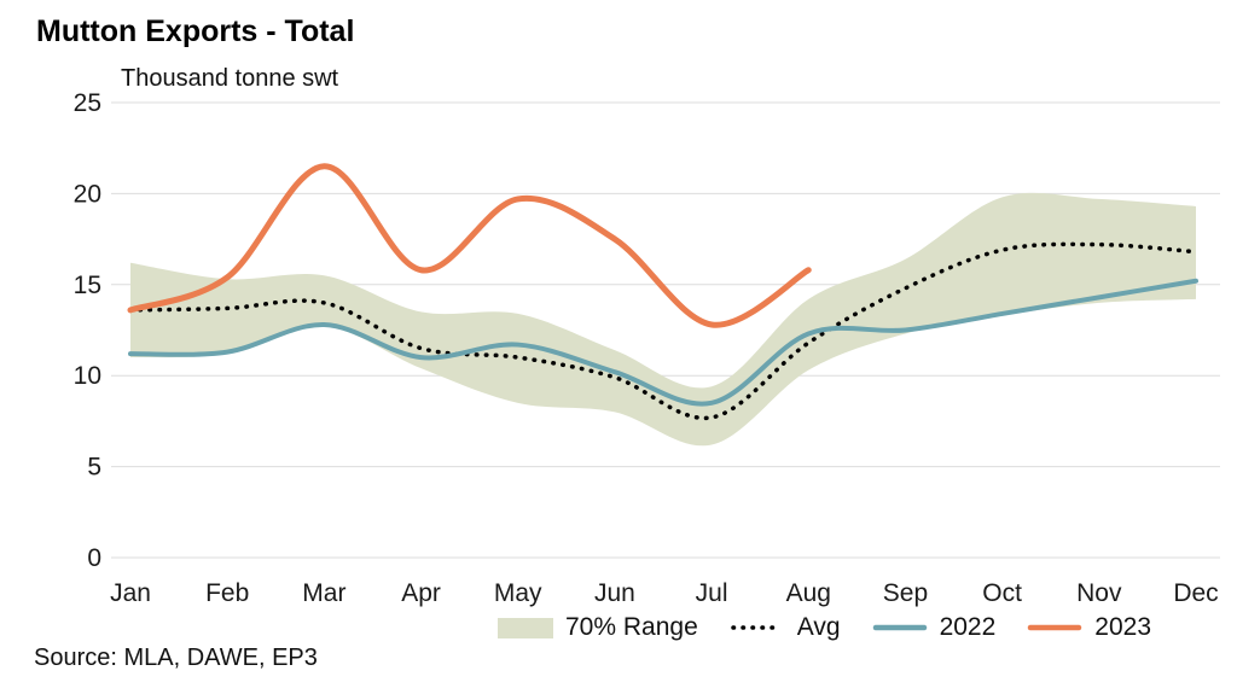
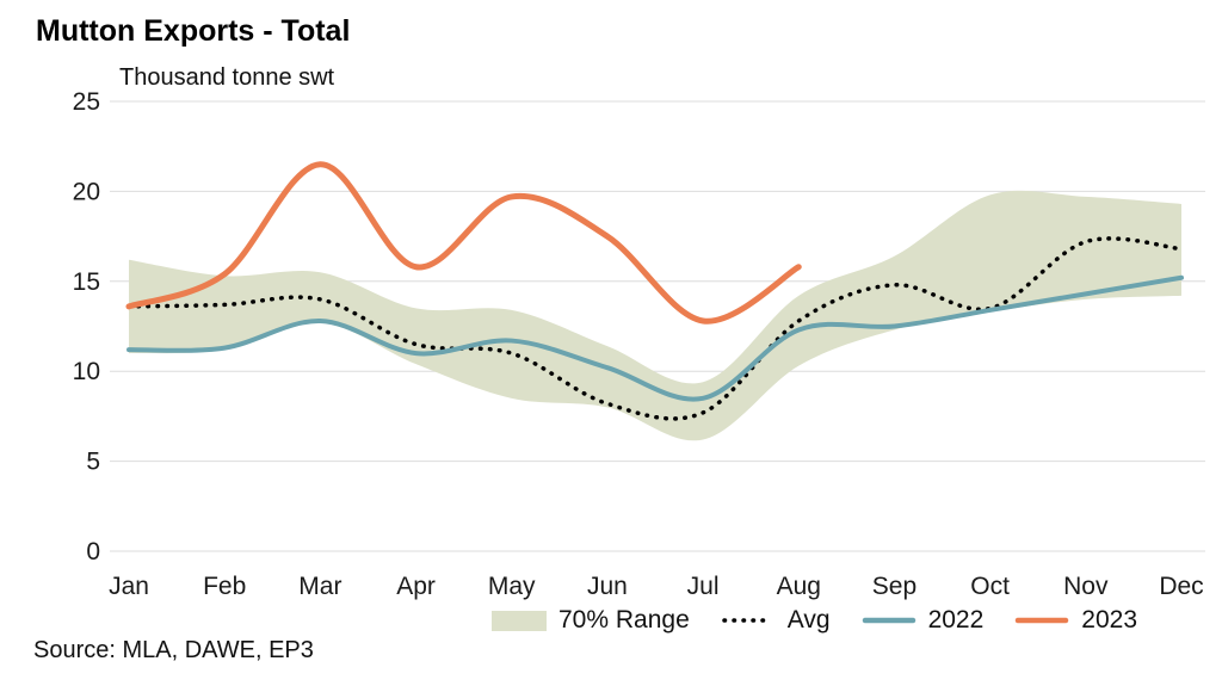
Avg/Jun: 9.9 -> 8.2
Avg/Aug: 11.8 -> 12.8
Avg/Oct: 16.9 -> 13.5
